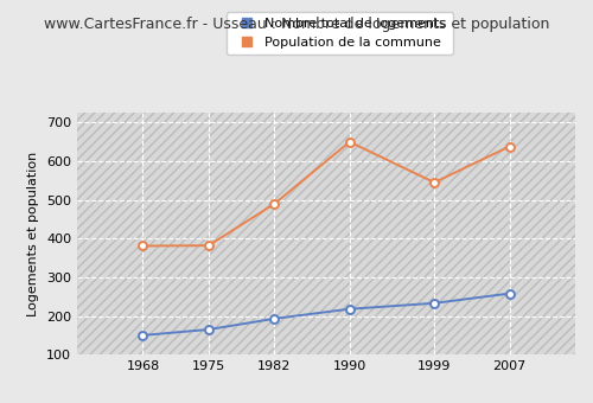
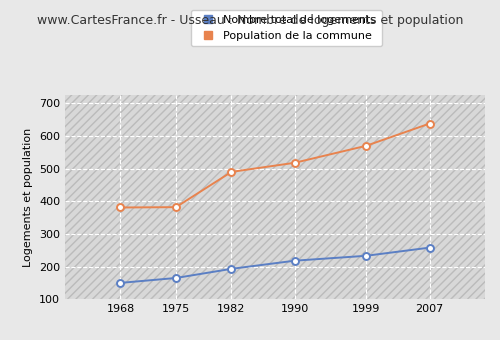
Population de la commune/1990: 650 -> 518
Population de la commune/1999: 545 -> 570
